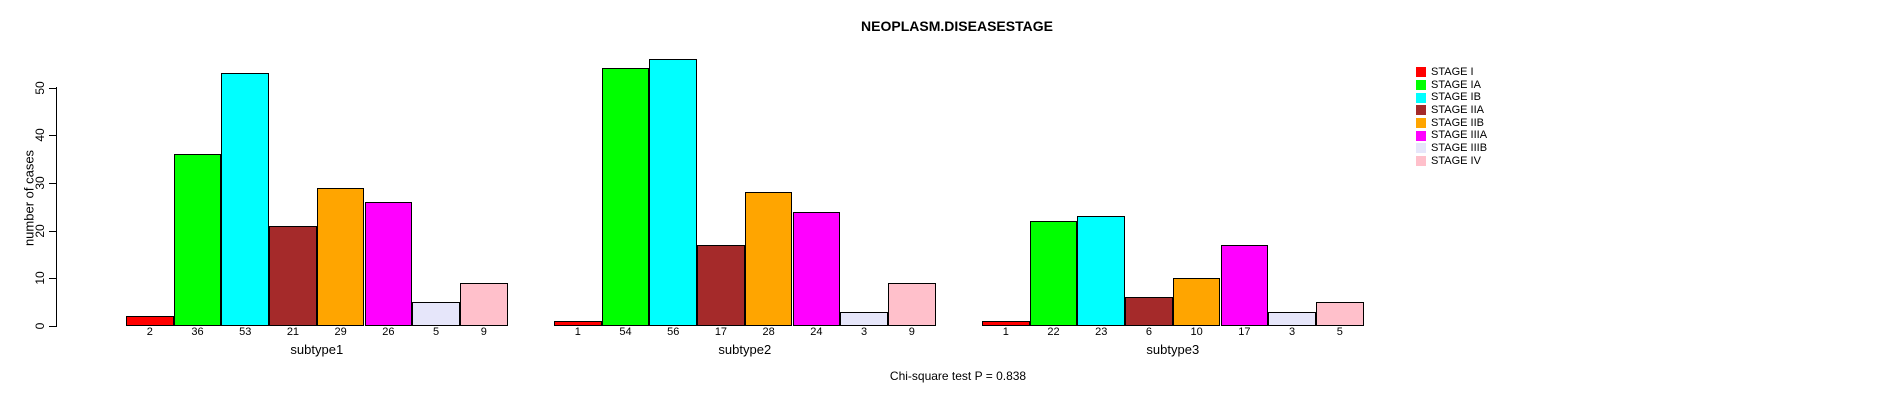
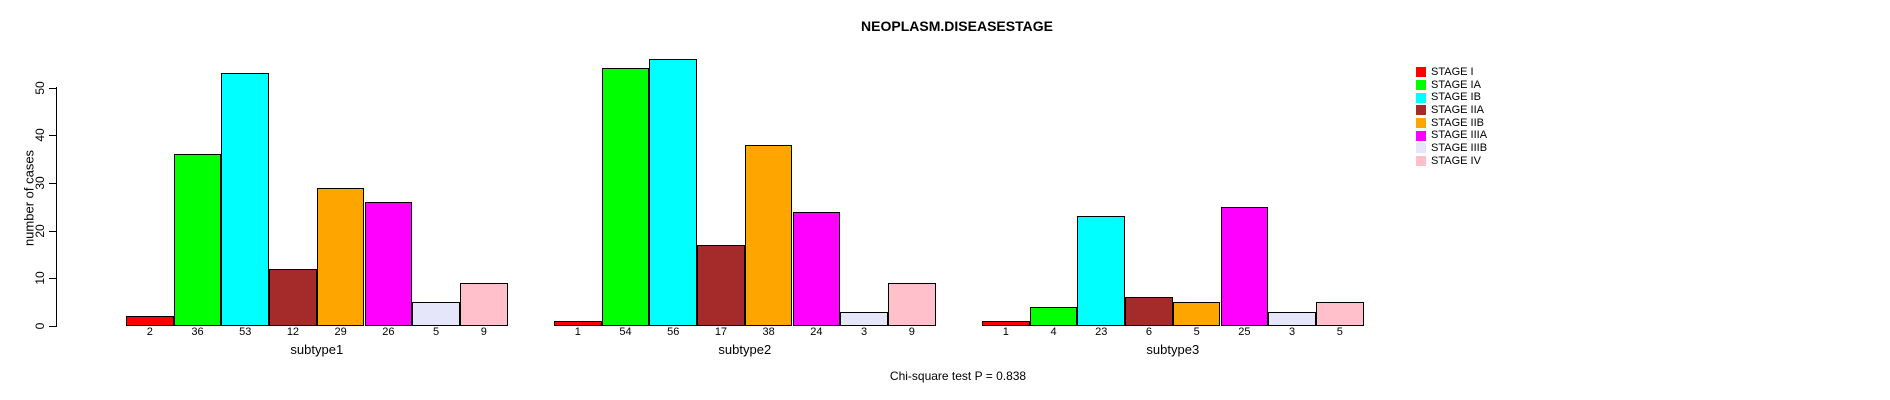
STAGE IIA/subtype1: 21 -> 12
STAGE IIB/subtype2: 28 -> 38
STAGE IA/subtype3: 22 -> 4
STAGE IIB/subtype3: 10 -> 5
STAGE IIIA/subtype3: 17 -> 25
